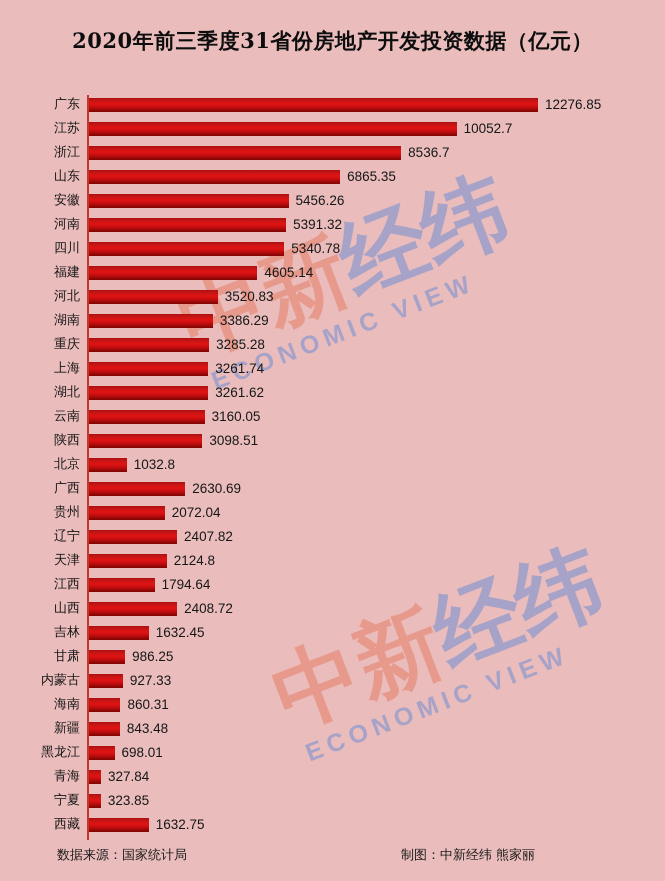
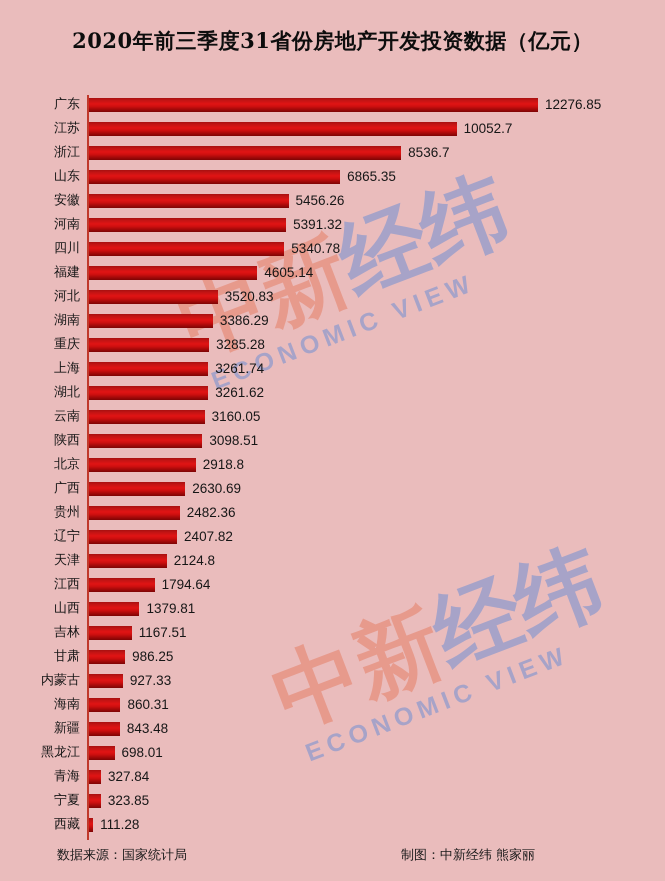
北京: 1032.8 -> 2918.8
贵州: 2072.04 -> 2482.36
山西: 2408.72 -> 1379.81
吉林: 1632.45 -> 1167.51
西藏: 1632.75 -> 111.28
